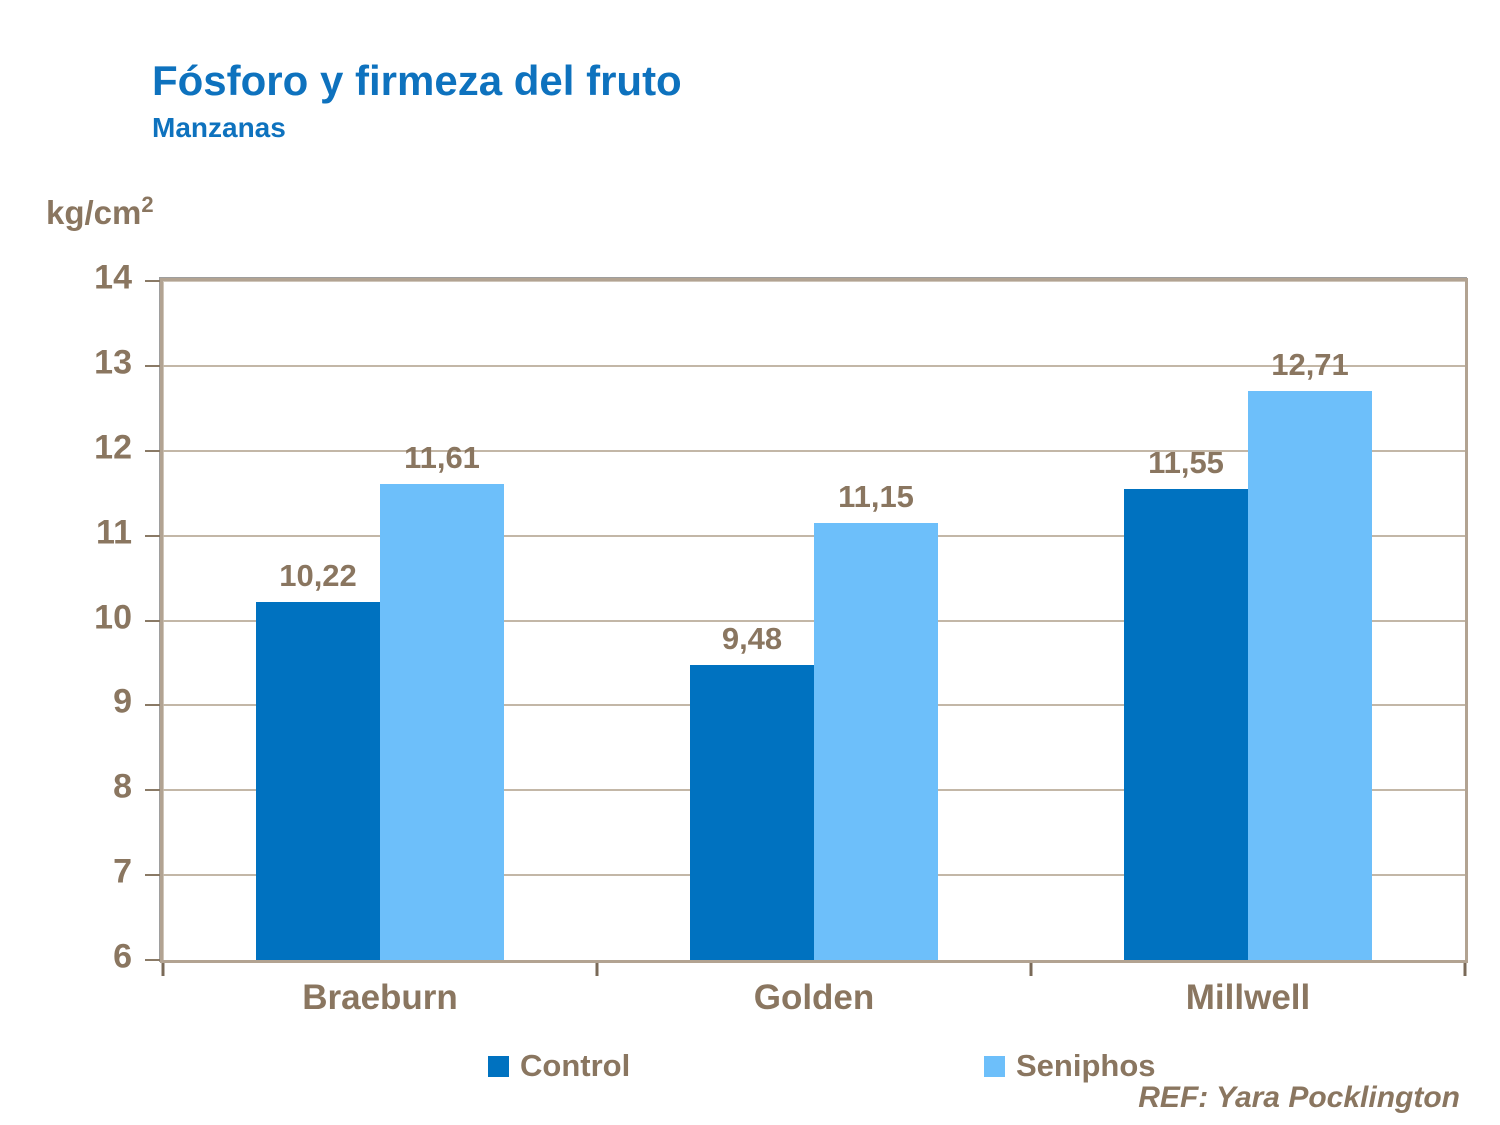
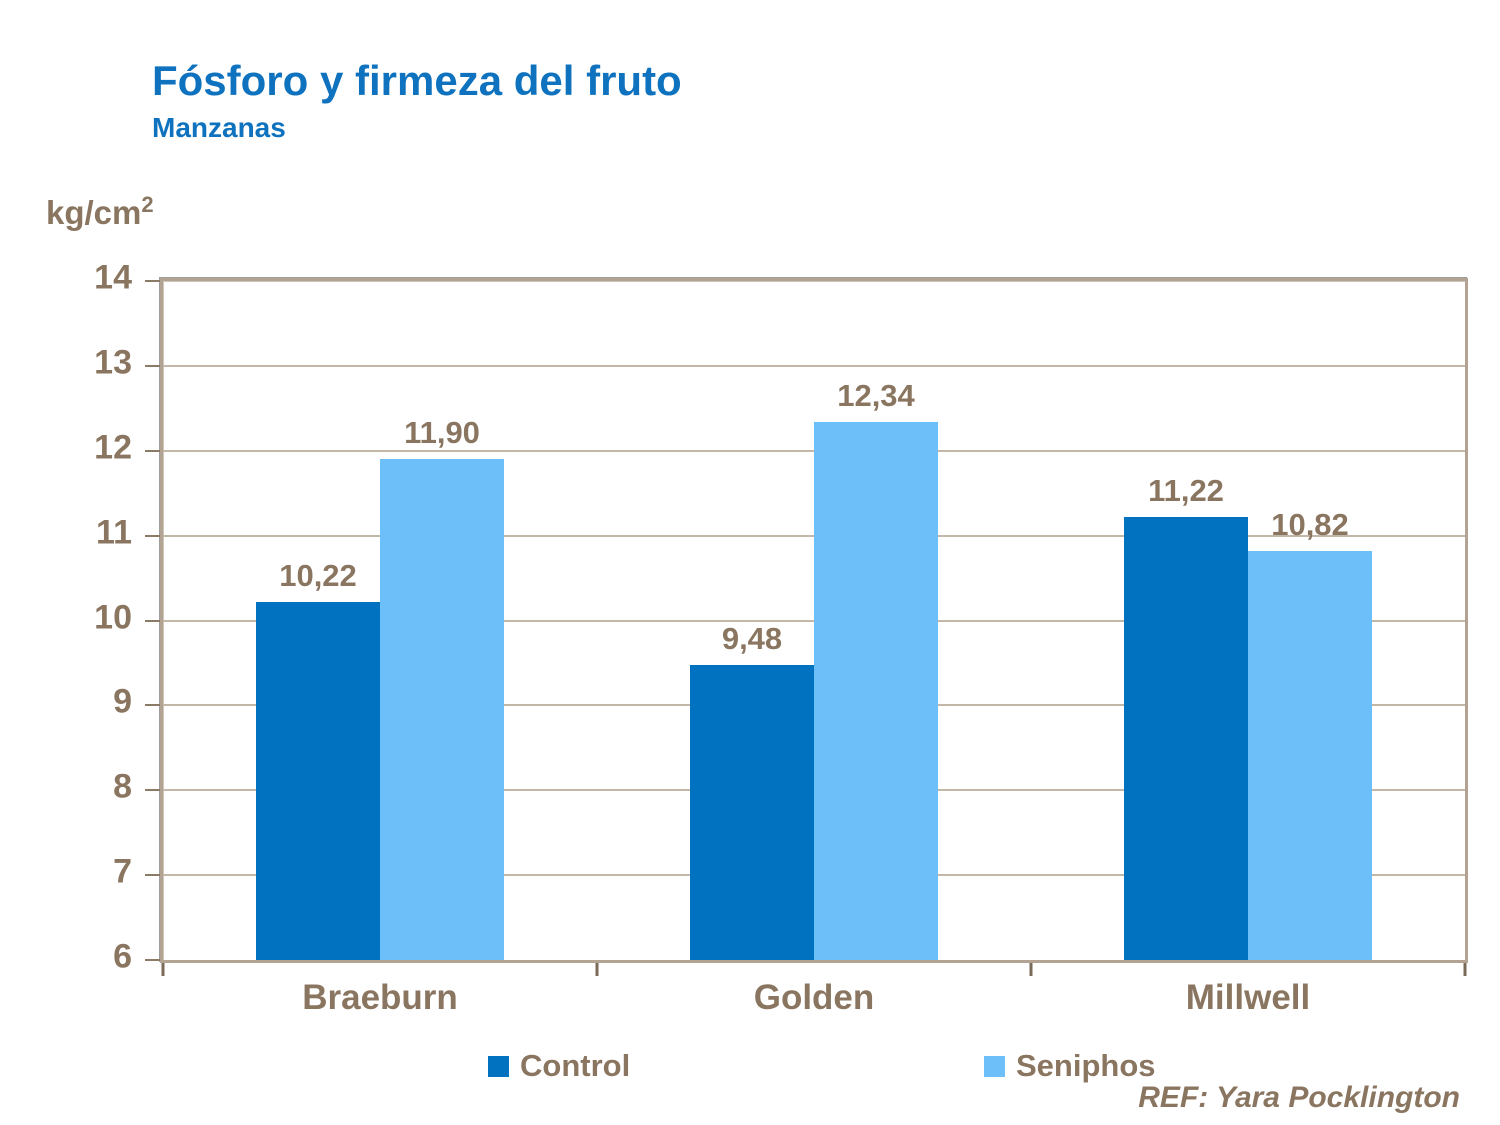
Seniphos/Braeburn: 11,61 -> 11,90
Seniphos/Golden: 11,15 -> 12,34
Control/Millwell: 11,55 -> 11,22
Seniphos/Millwell: 12,71 -> 10,82
